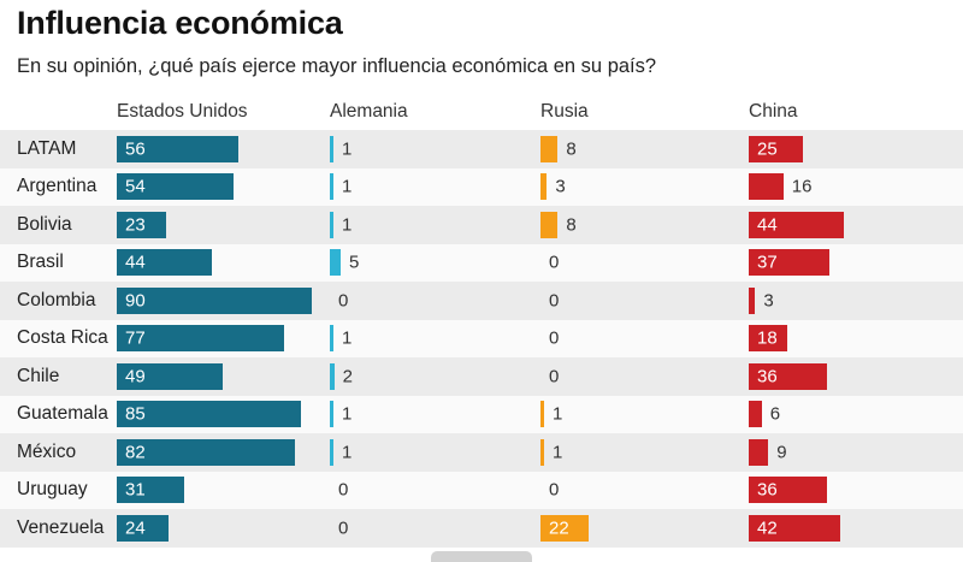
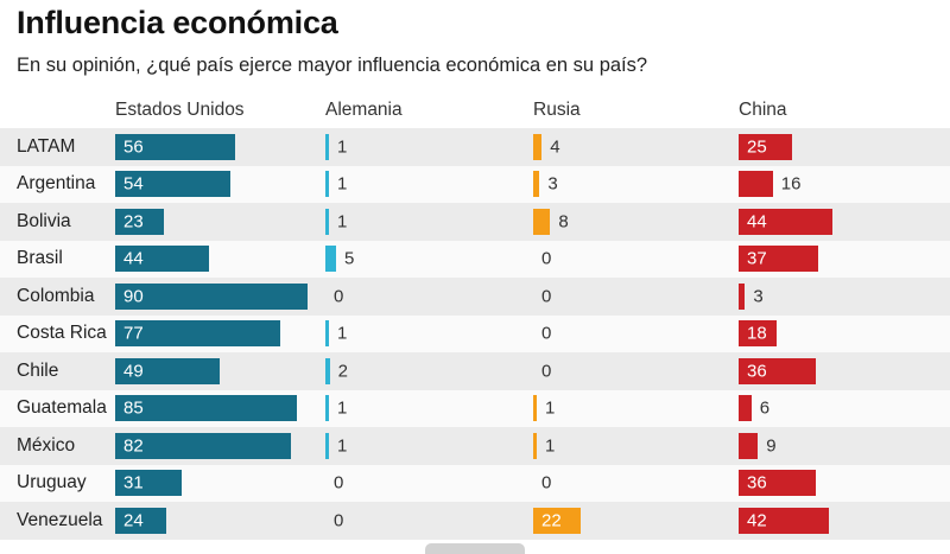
Rusia/LATAM: 8 -> 4
